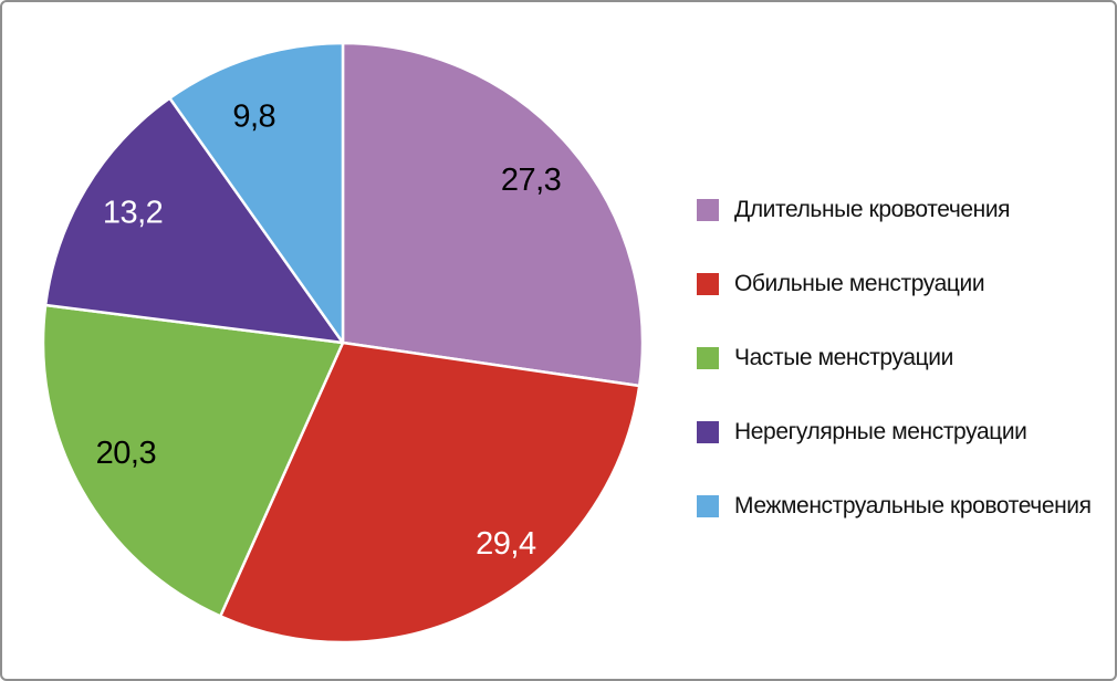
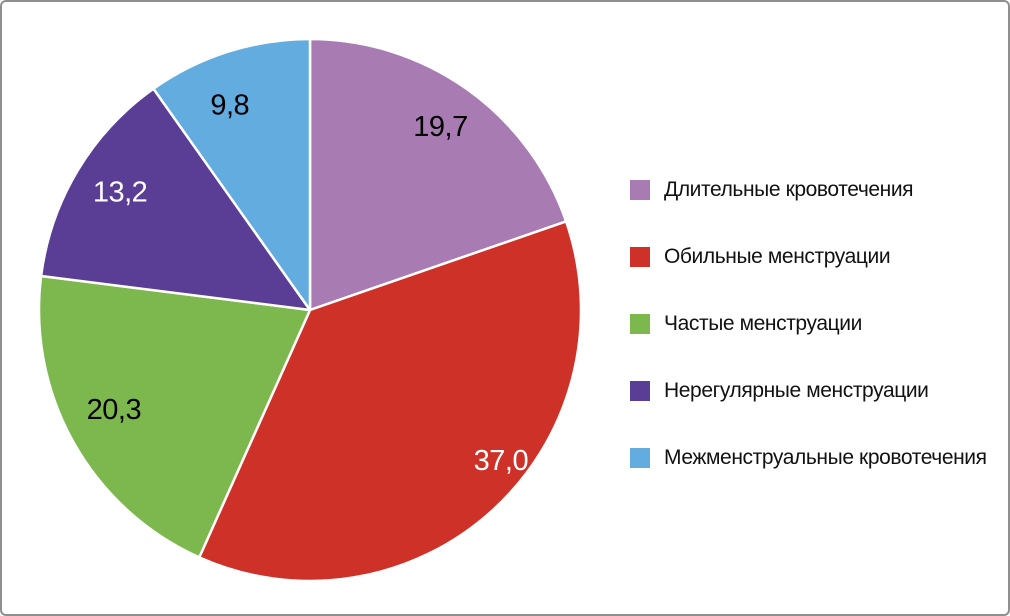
Длительные кровотечения: 27,3 -> 19,7
Обильные менструации: 29,4 -> 37,0
